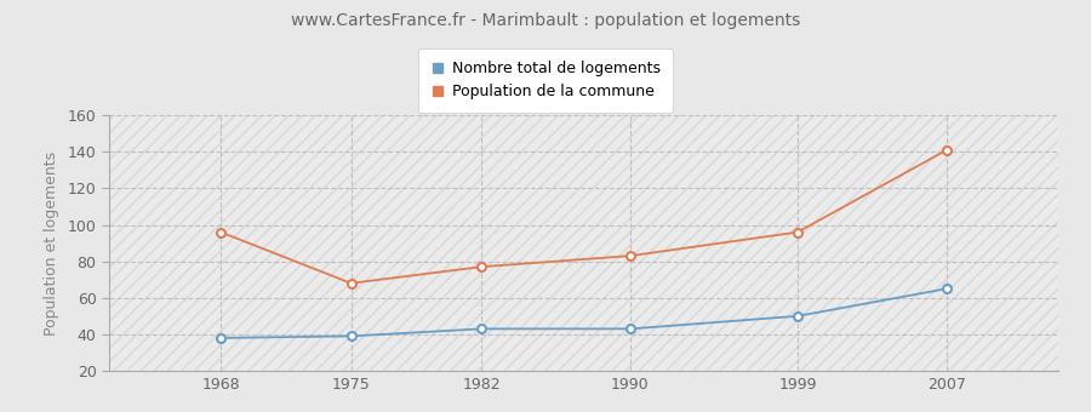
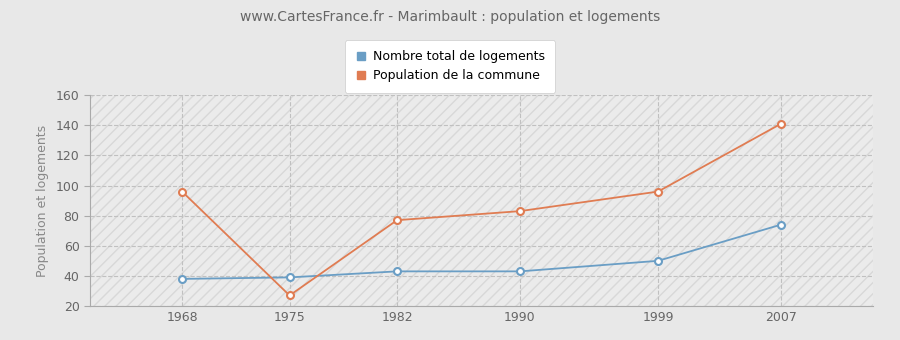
Population de la commune/1975: 68 -> 27
Nombre total de logements/2007: 65 -> 74
